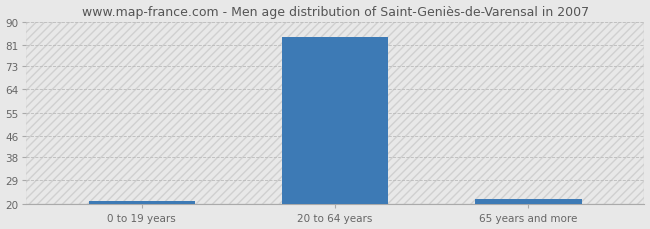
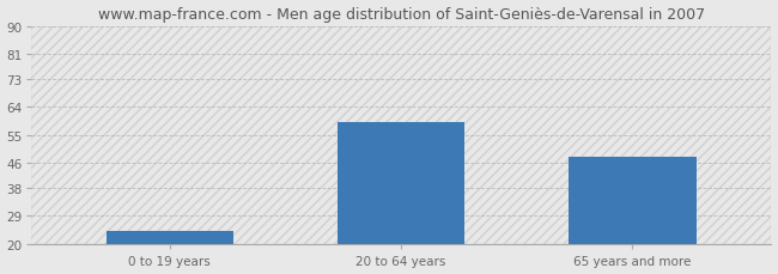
0 to 19 years: 21 -> 24
20 to 64 years: 84 -> 59
65 years and more: 22 -> 48
